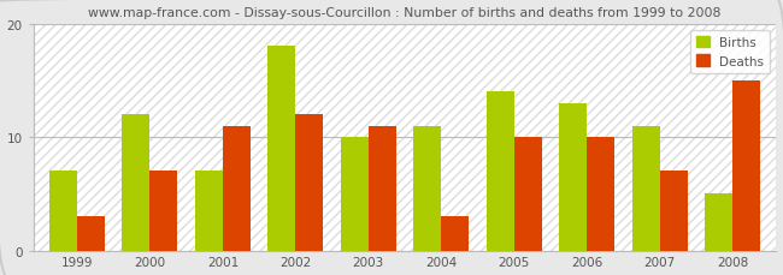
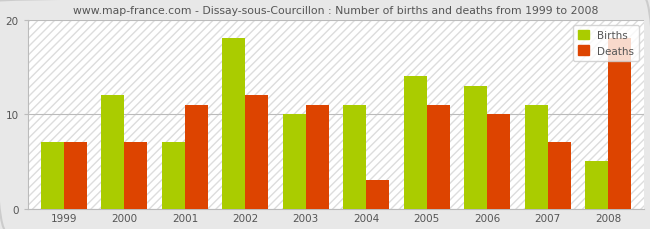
Deaths/1999: 3 -> 7
Deaths/2005: 10 -> 11
Deaths/2008: 15 -> 18
